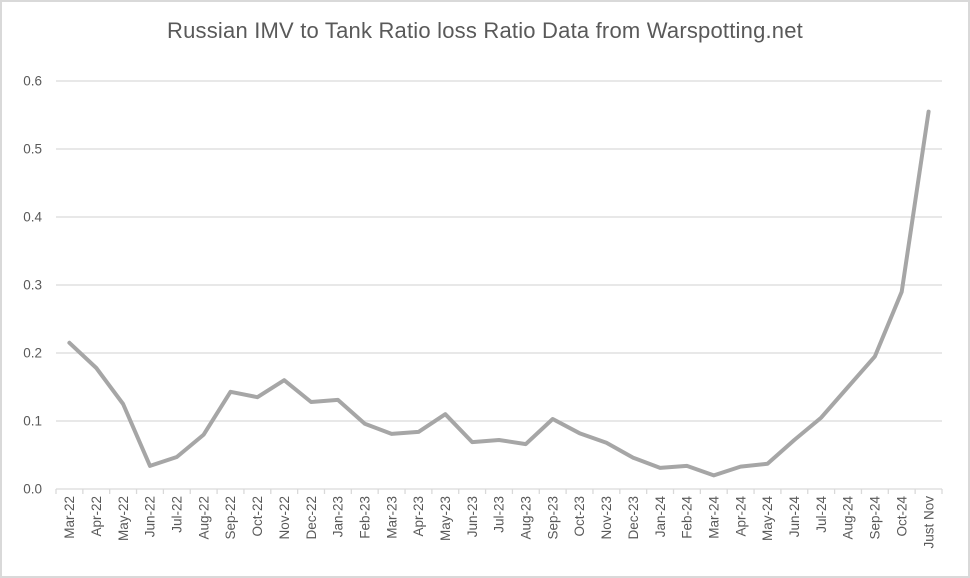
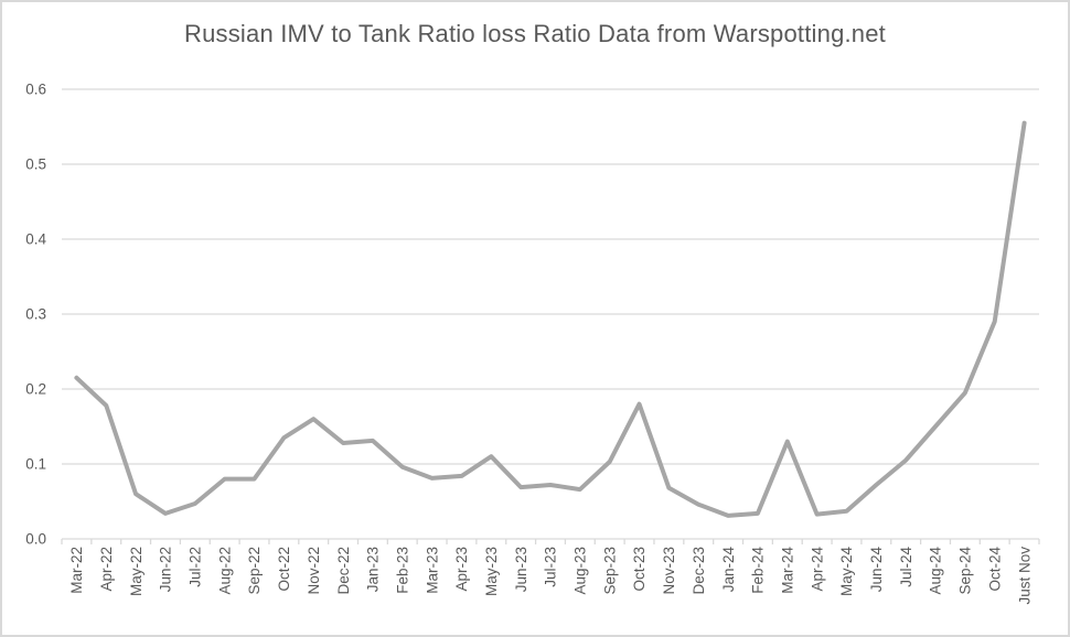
May-22: 0.12 -> 0.06
Sep-22: 0.14 -> 0.08
Oct-23: 0.08 -> 0.18
Mar-24: 0.02 -> 0.13
